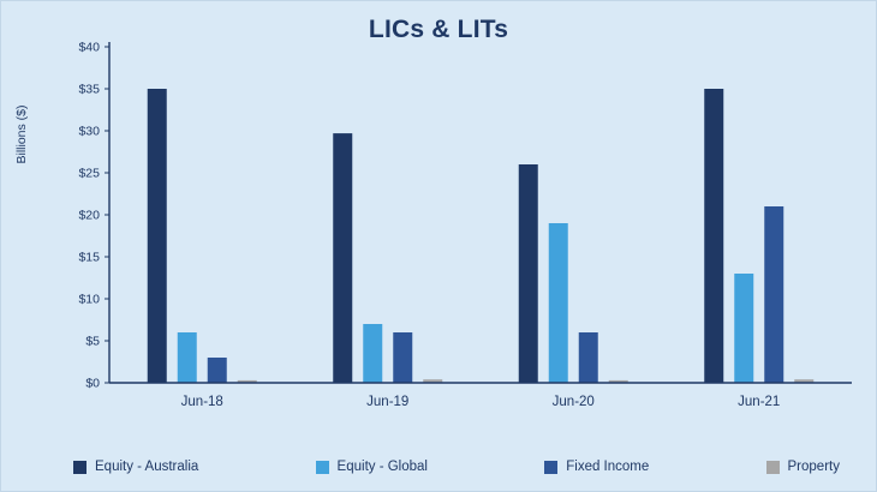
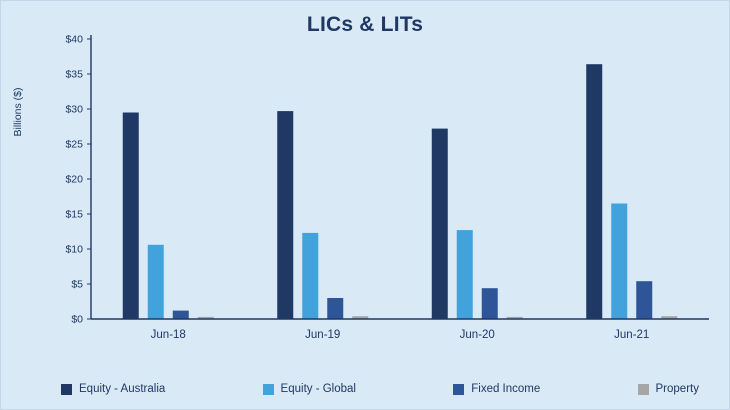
Equity - Australia/Jun-18: $35 -> $30
Equity - Global/Jun-18: $6 -> $11
Fixed Income/Jun-18: $3 -> $1
Equity - Global/Jun-19: $7 -> $12
Fixed Income/Jun-19: $6 -> $3
Equity - Australia/Jun-20: $26 -> $27
Equity - Global/Jun-20: $19 -> $13
Fixed Income/Jun-20: $6 -> $4
Equity - Australia/Jun-21: $35 -> $36
Equity - Global/Jun-21: $13 -> $16
Fixed Income/Jun-21: $21 -> $5
